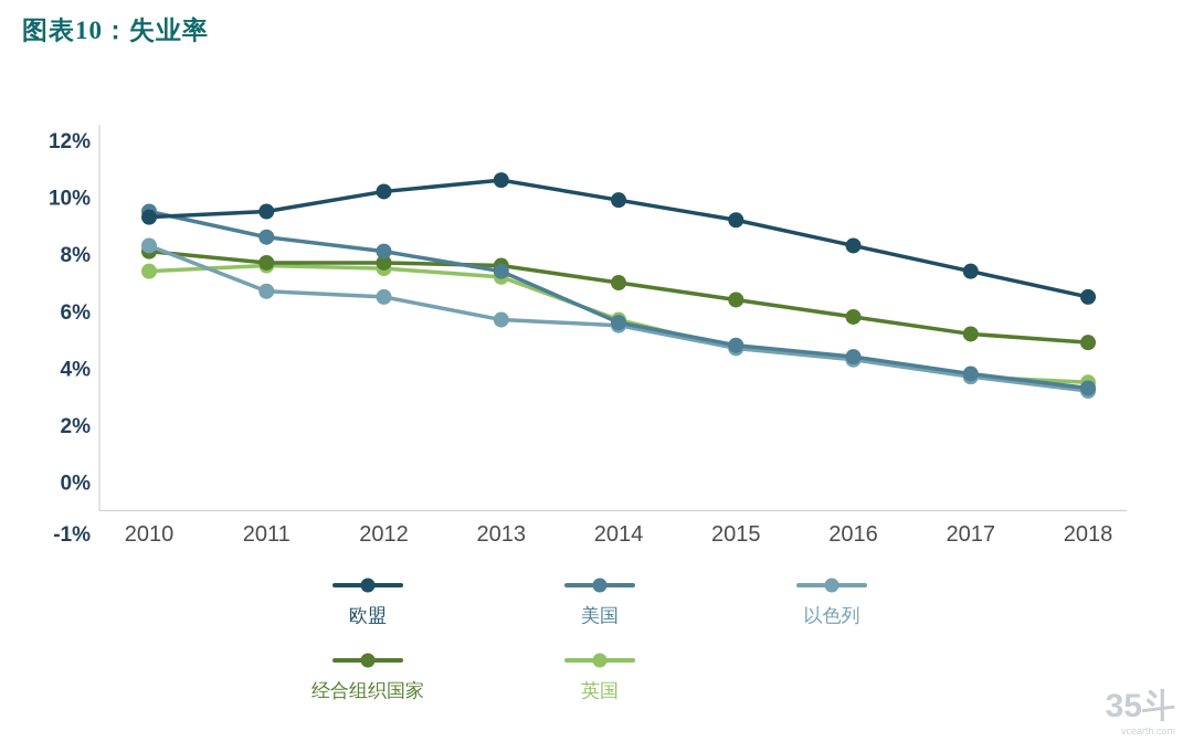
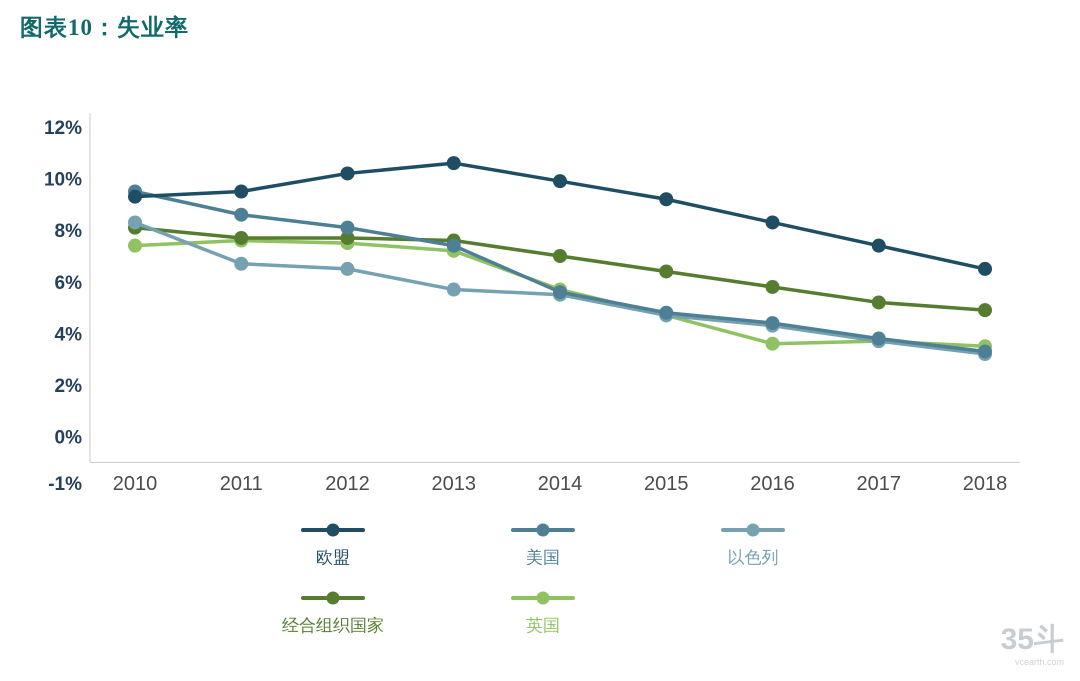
英国/2016: 4.3% -> 3.6%
